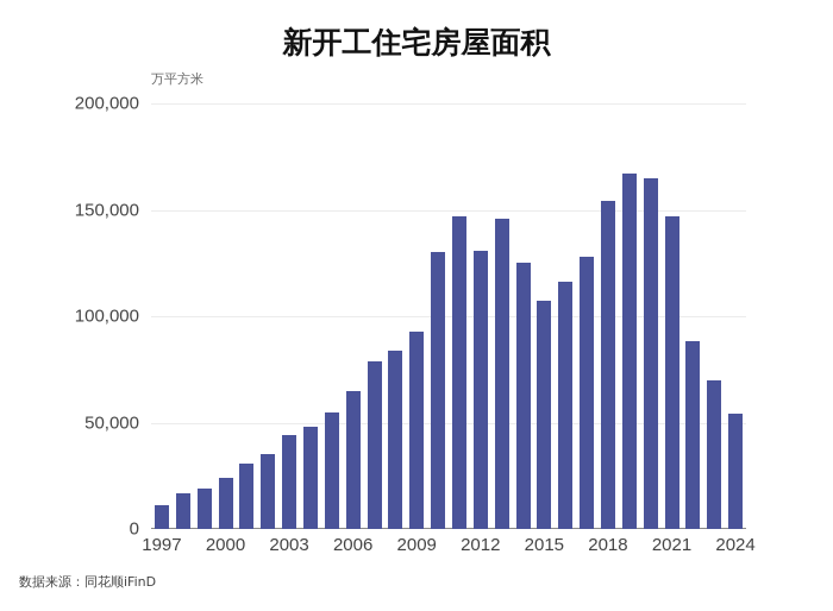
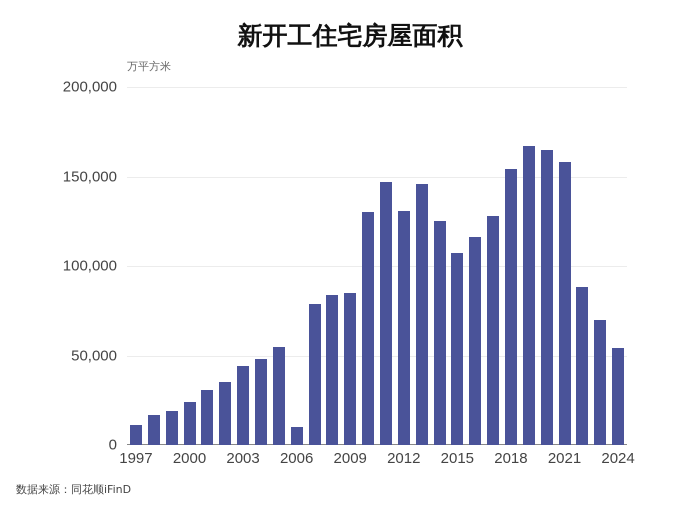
2006: 65000 -> 10000
2009: 93000 -> 85000
2021: 147000 -> 158000
